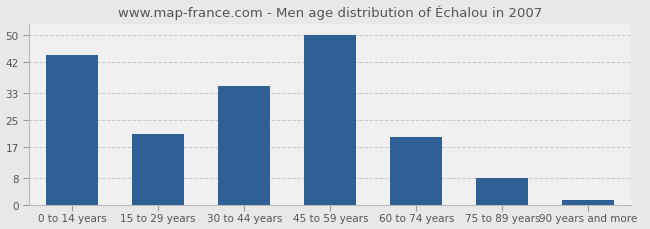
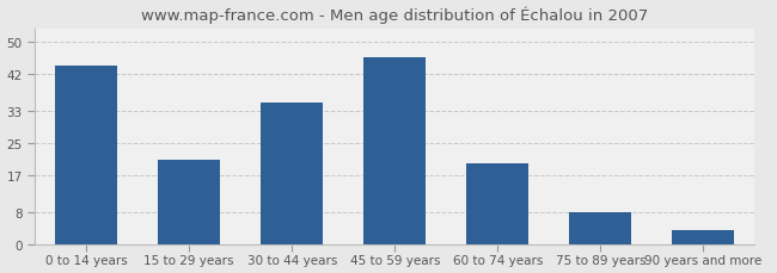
45 to 59 years: 50.0 -> 46.0
90 years and more: 1.5 -> 3.5
